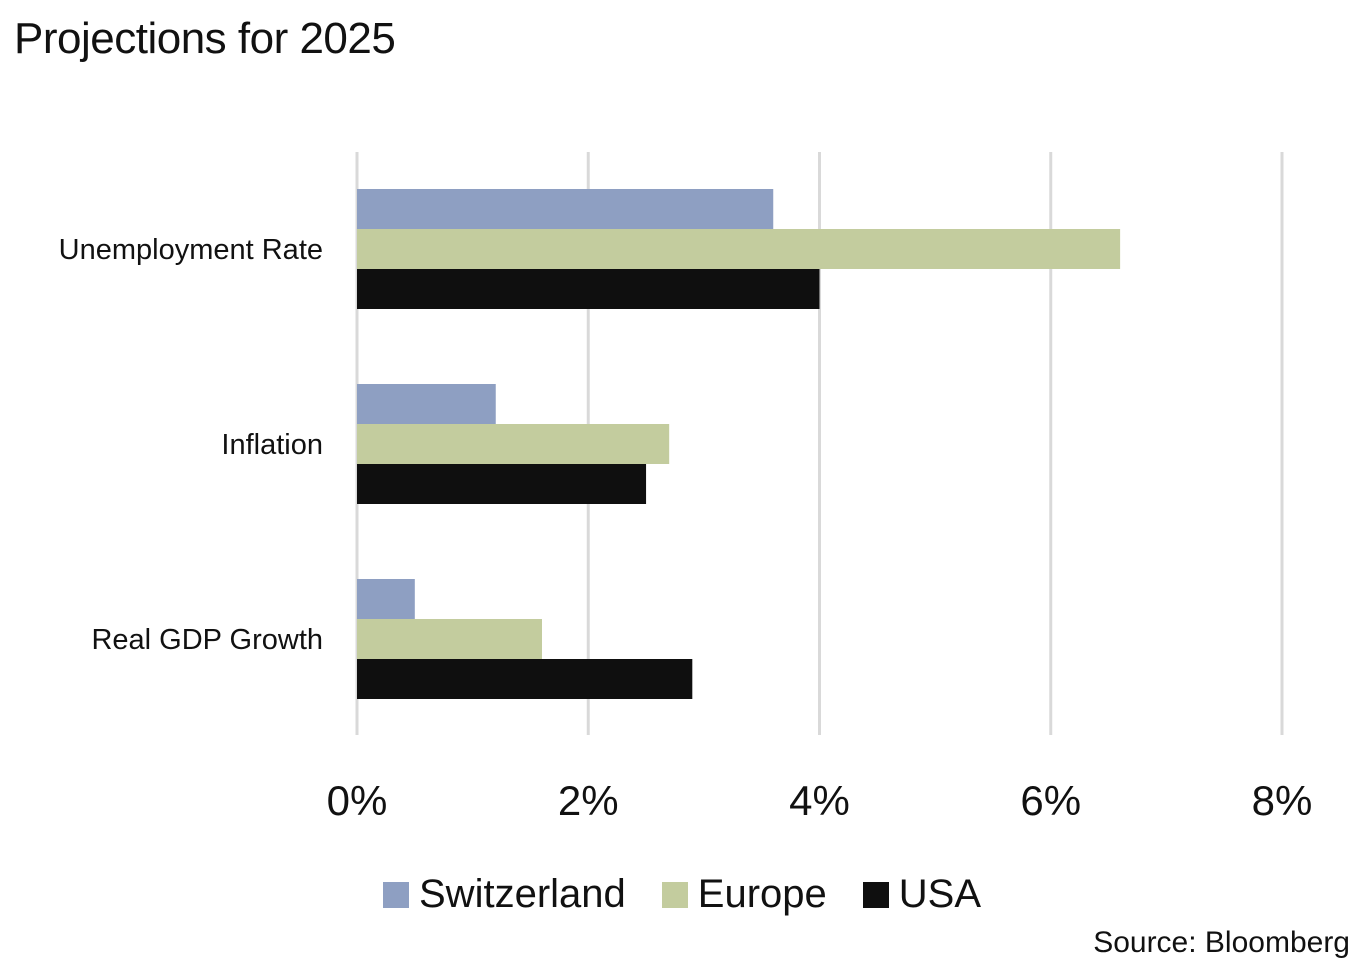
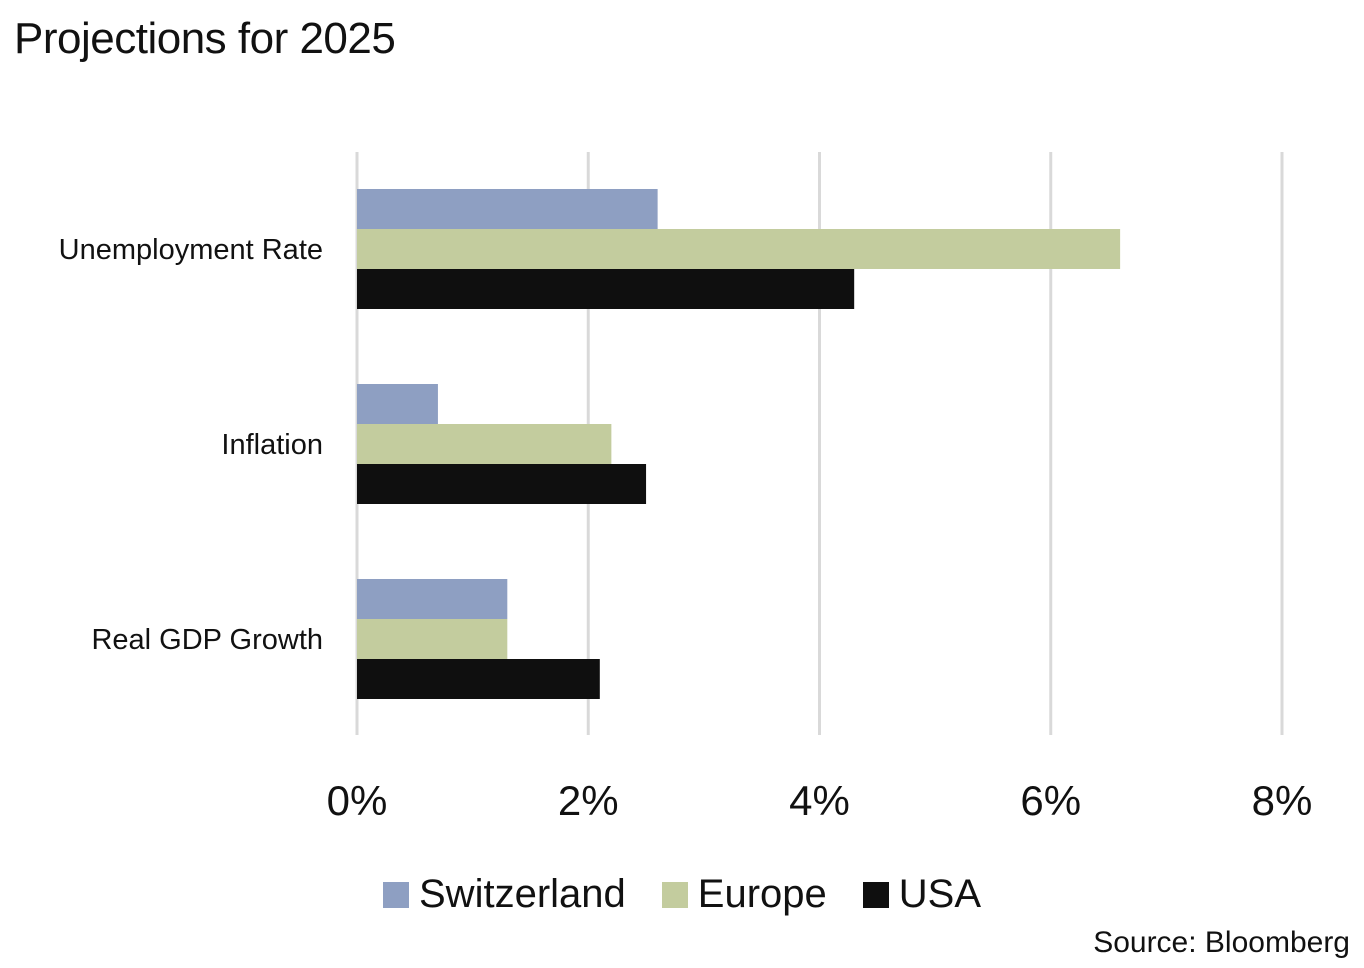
Switzerland/Unemployment Rate: 3.6% -> 2.6%
USA/Unemployment Rate: 4.0% -> 4.3%
Switzerland/Inflation: 1.2% -> 0.7%
Europe/Inflation: 2.7% -> 2.2%
Switzerland/Real GDP Growth: 0.5% -> 1.3%
Europe/Real GDP Growth: 1.6% -> 1.3%
USA/Real GDP Growth: 2.9% -> 2.1%
